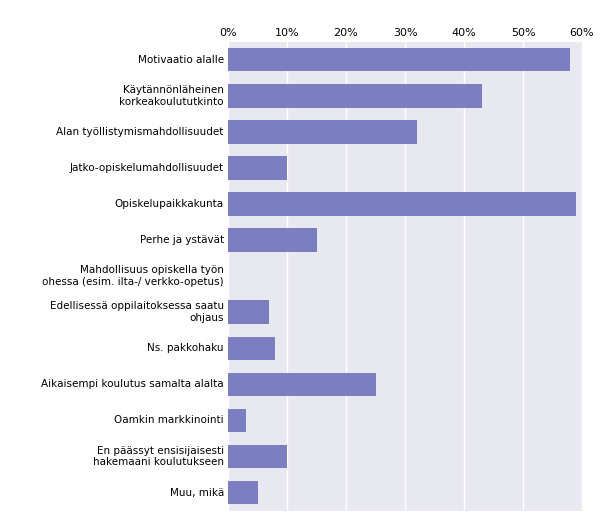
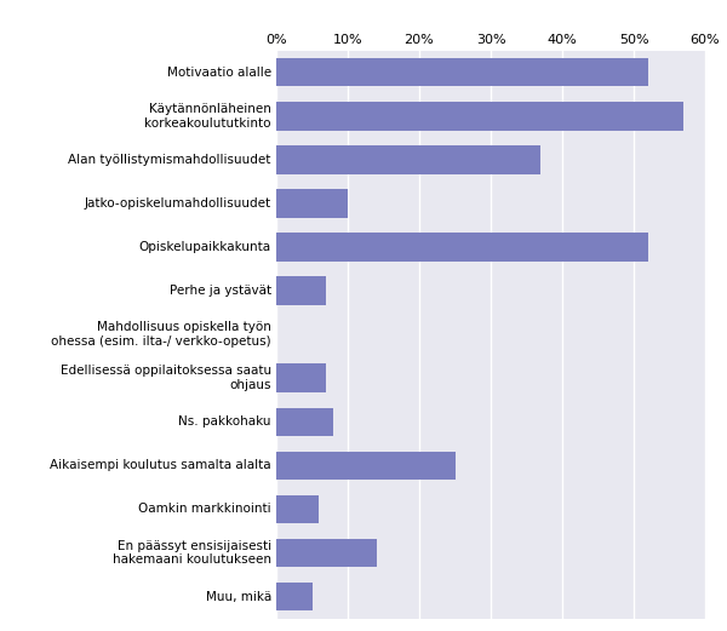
Motivaatio alalle: 58% -> 52%
Käytännönläheinen korkeakoulututkinto: 43% -> 57%
Alan työllistymismahdollisuudet: 32% -> 37%
Opiskelupaikkakunta: 59% -> 52%
Perhe ja ystävät: 15% -> 7%
Oamkin markkinointi: 3% -> 6%
En päässyt ensisijaisesti hakemaani koulutukseen: 10% -> 14%
